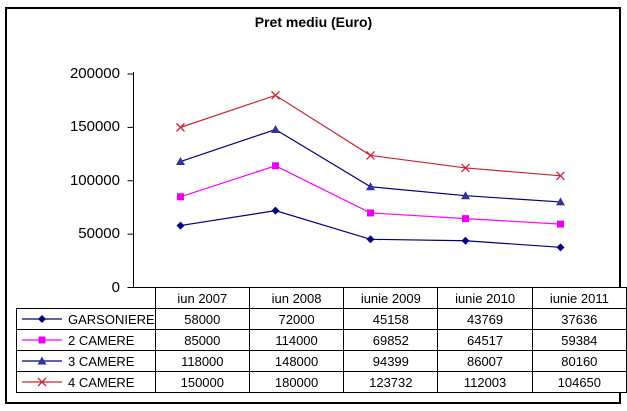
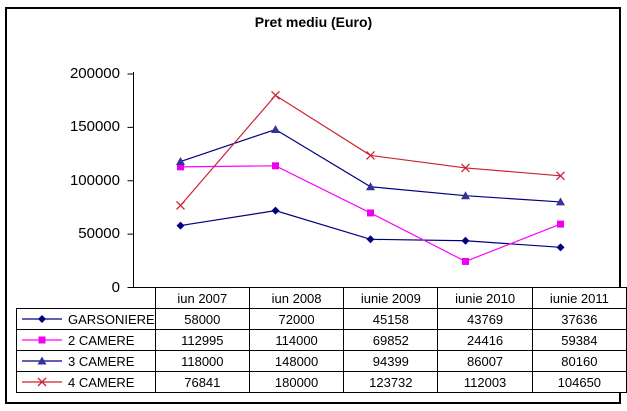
2 CAMERE/iun 2007: 85000 -> 112995
4 CAMERE/iun 2007: 150000 -> 76841
2 CAMERE/iunie 2010: 64517 -> 24416
